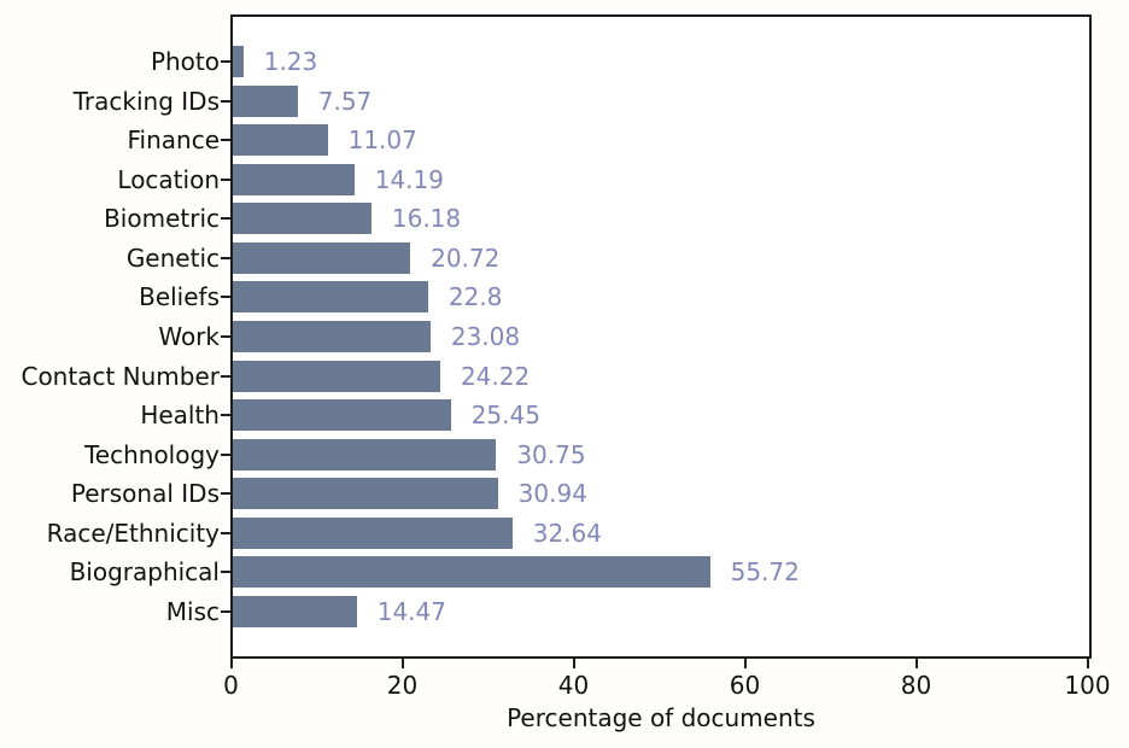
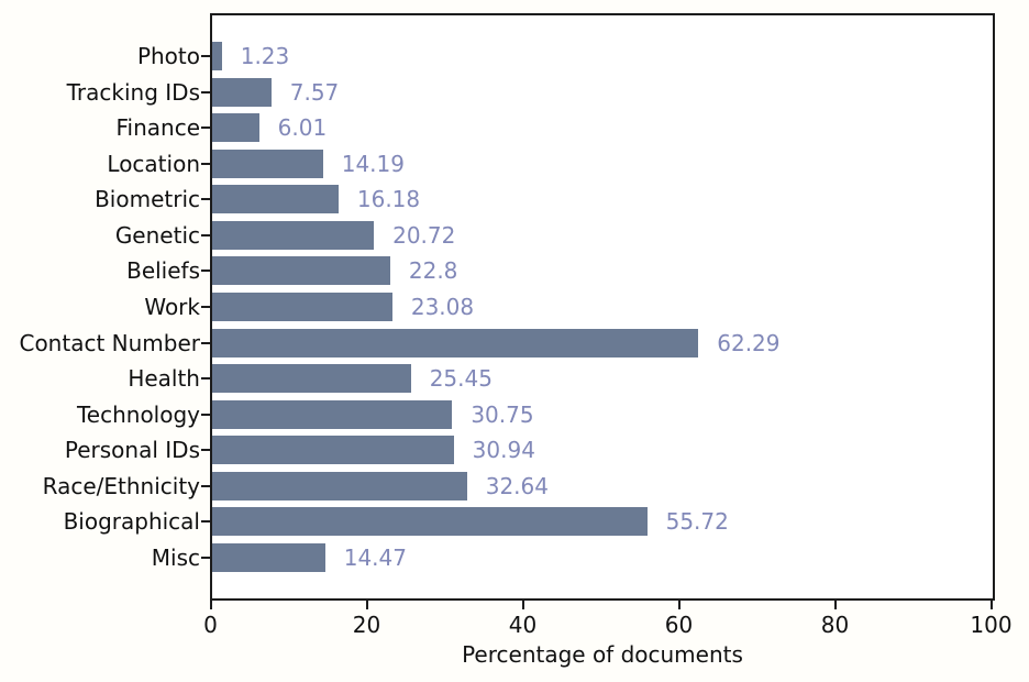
Finance: 11.07 -> 6.01
Contact Number: 24.22 -> 62.29
